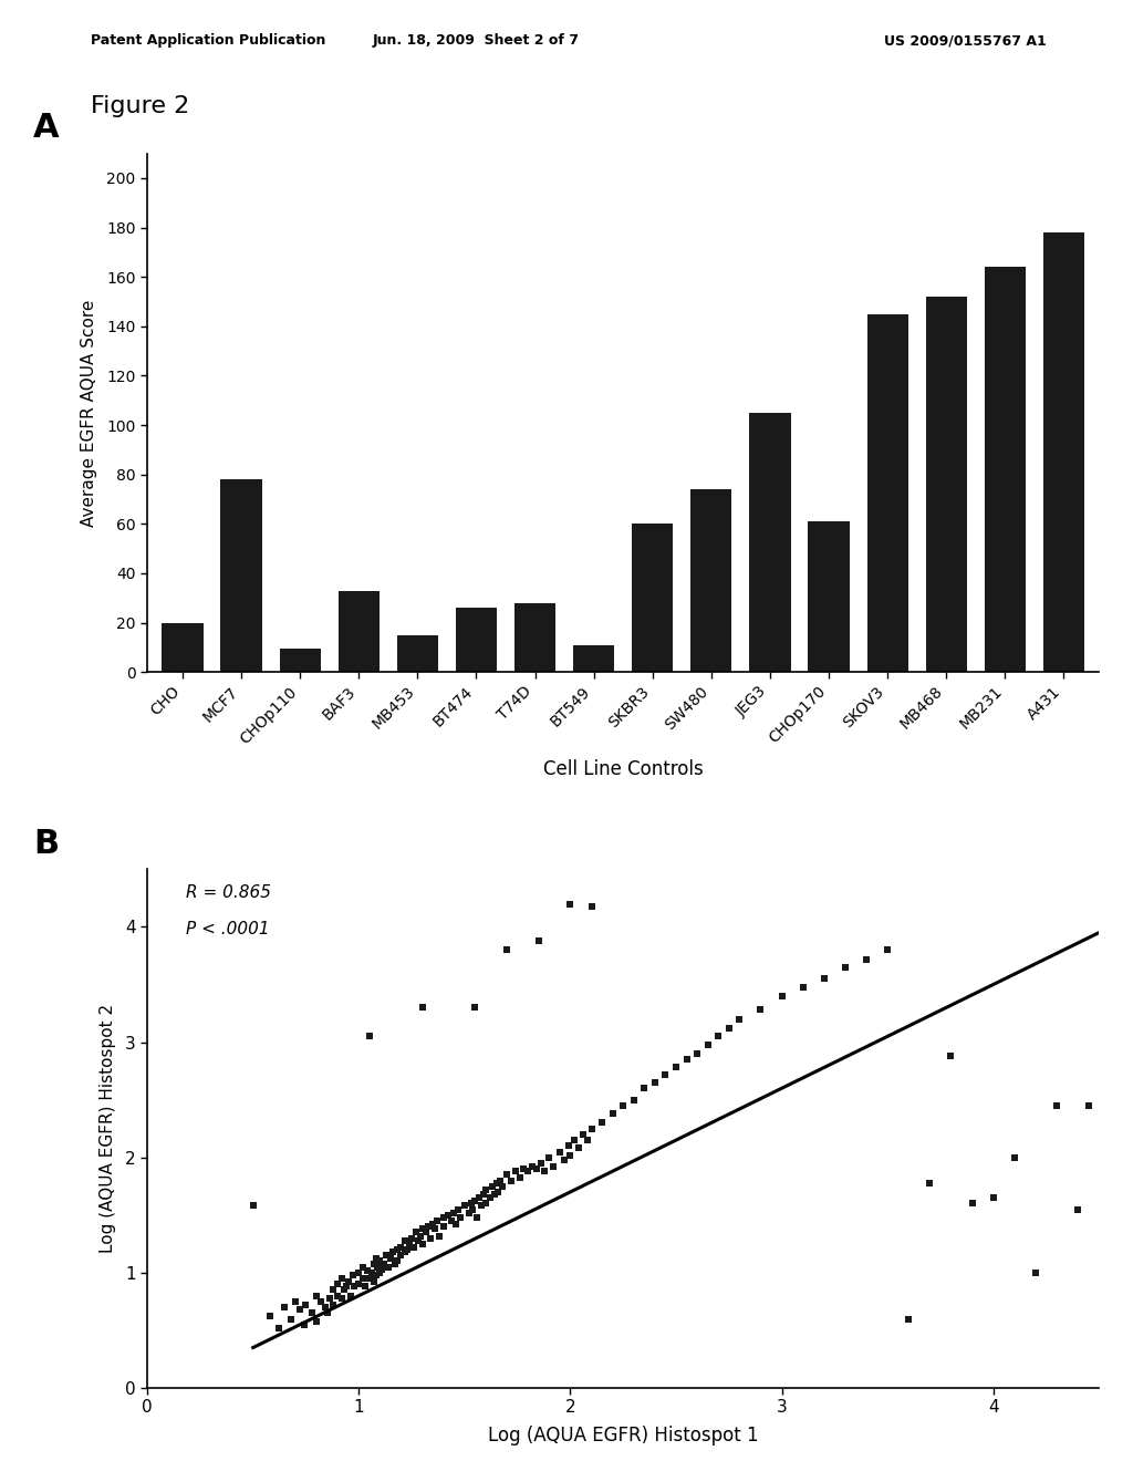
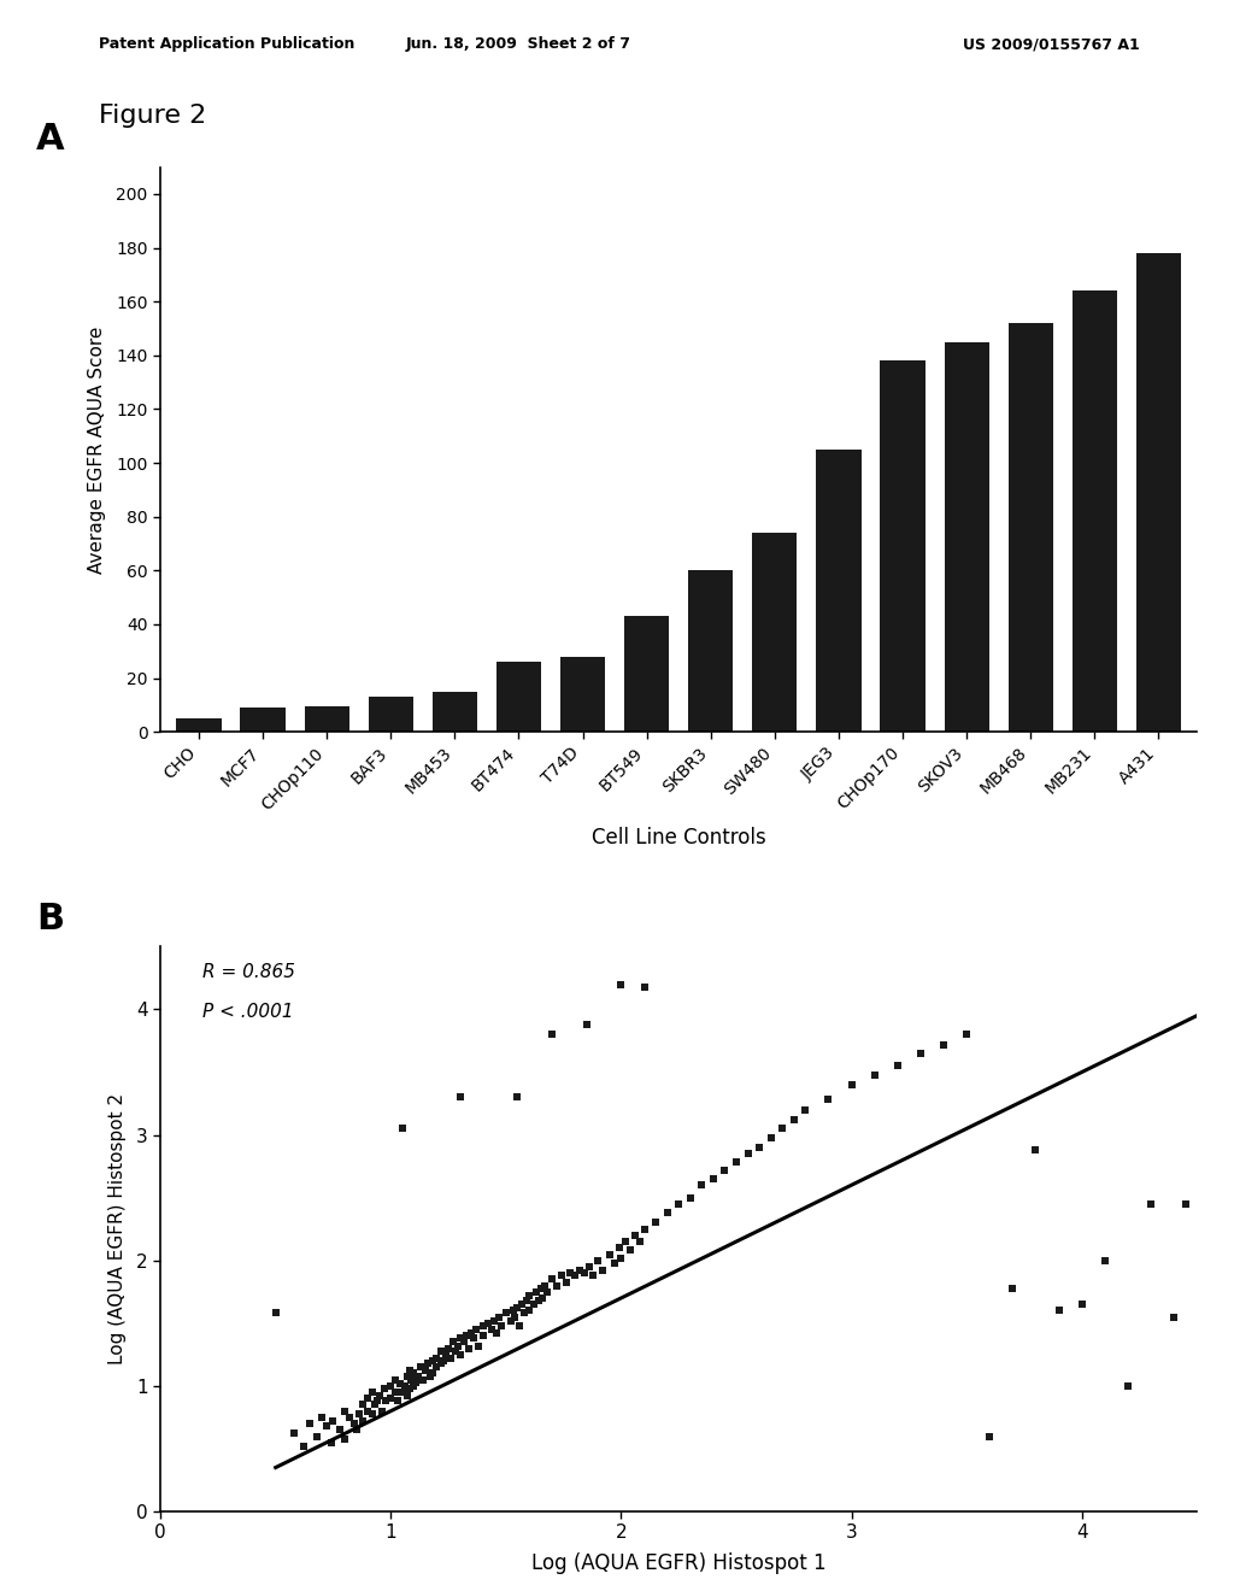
CHO: 20.0 -> 5.0
MCF7: 78.0 -> 9.0
BAF3: 33.0 -> 13.0
BT549: 11.0 -> 43.0
CHOp170: 61.0 -> 138.0
